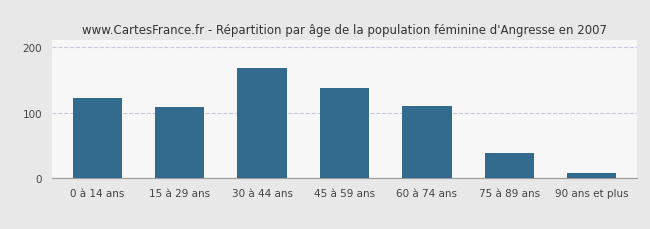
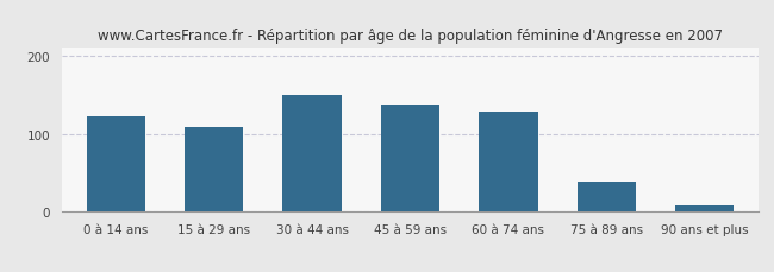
30 à 44 ans: 168 -> 150
60 à 74 ans: 110 -> 128
